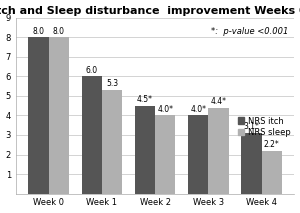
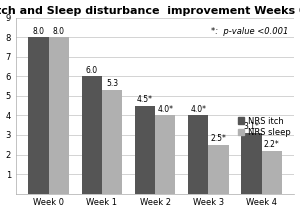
NRS sleep/Week 3: 4.4* -> 2.5*
